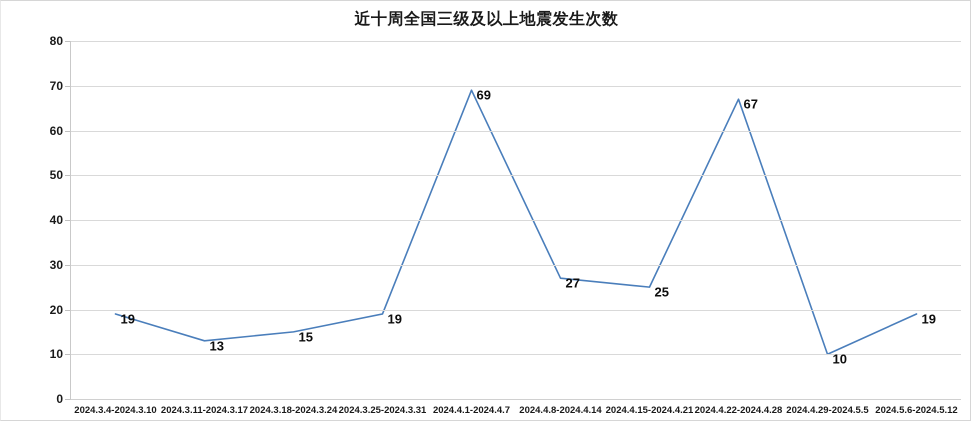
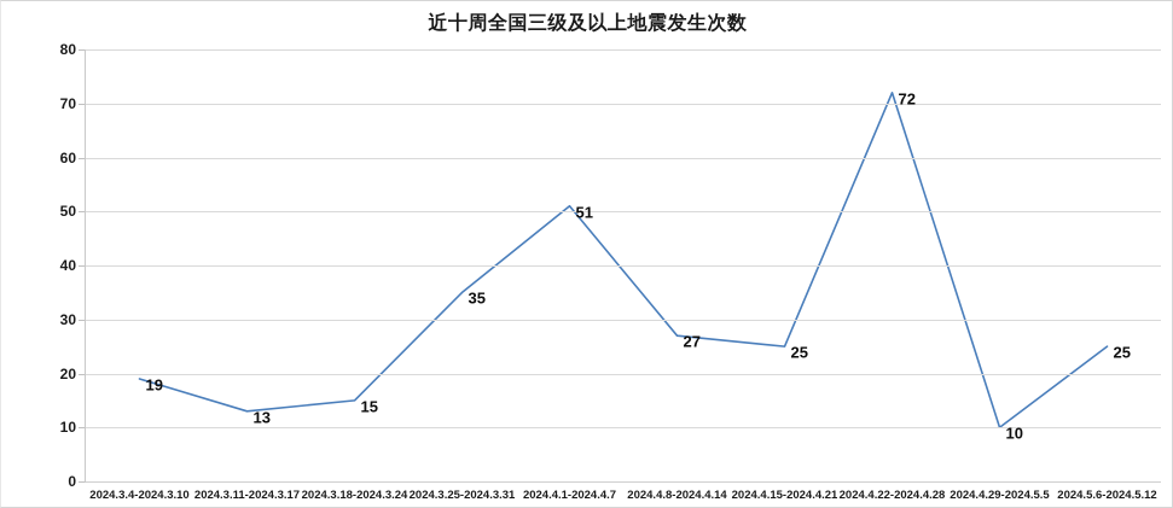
2024.3.25-2024.3.31: 19 -> 35
2024.4.1-2024.4.7: 69 -> 51
2024.4.22-2024.4.28: 67 -> 72
2024.5.6-2024.5.12: 19 -> 25
